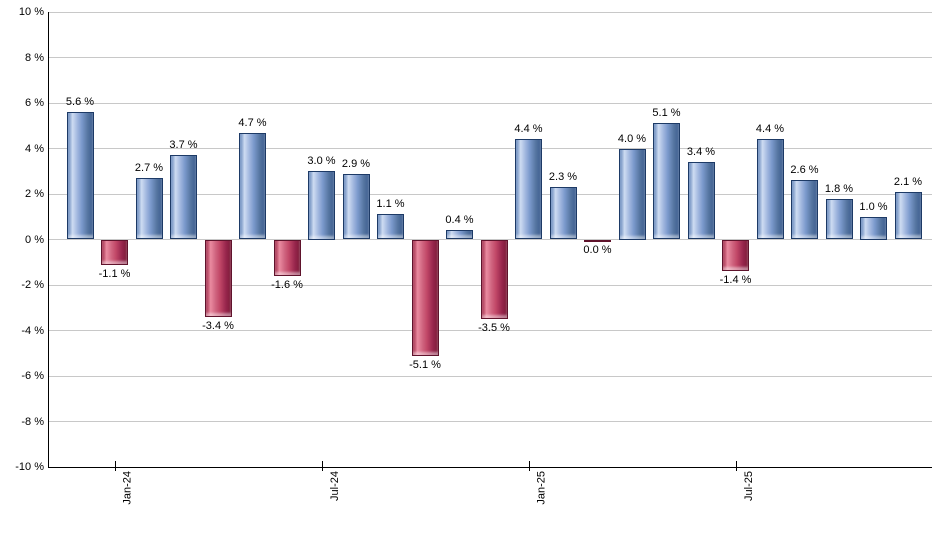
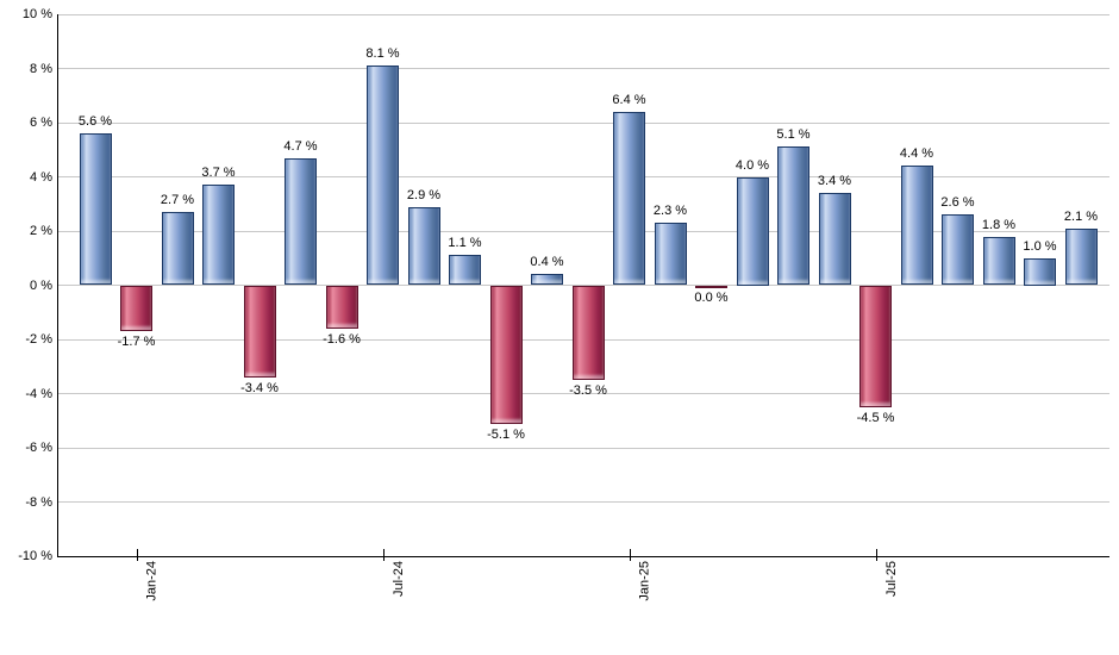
Jan-24: -1.1 -> -1.7
Jul-24: 3.0 -> 8.1
Jan-25: 4.4 -> 6.4
Jul-25: -1.4 -> -4.5
